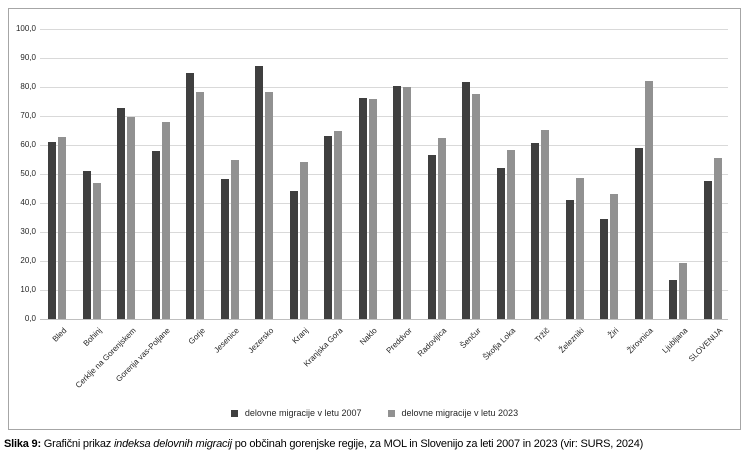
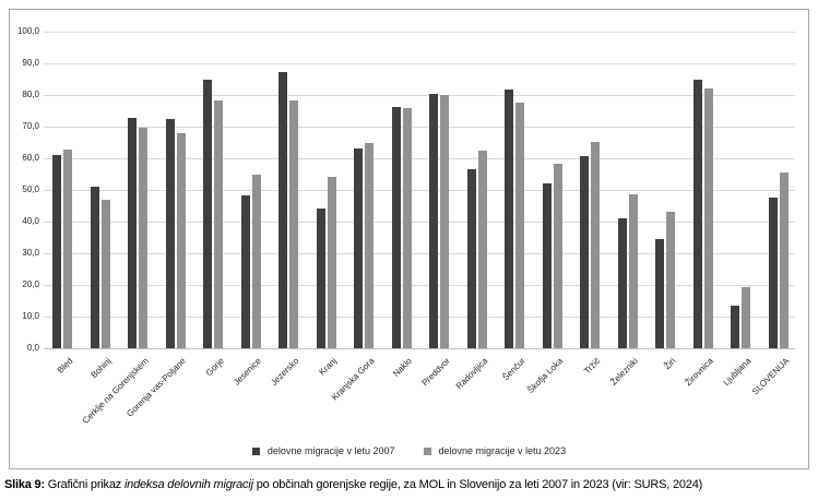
delovne migracije v letu 2007/Gorenja vas-Poljane: 58 -> 72
delovne migracije v letu 2007/Žirovnica: 59 -> 85
